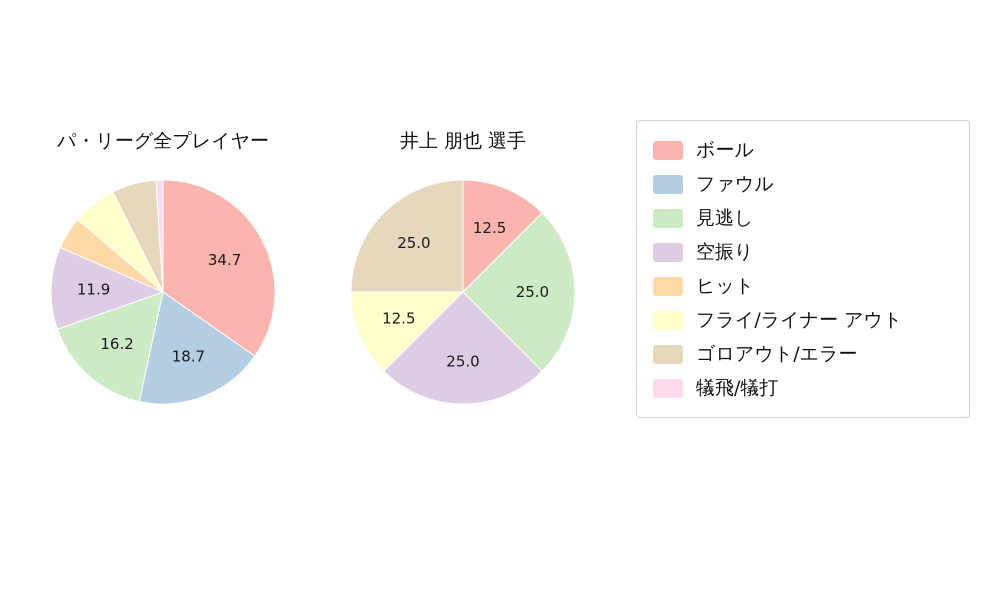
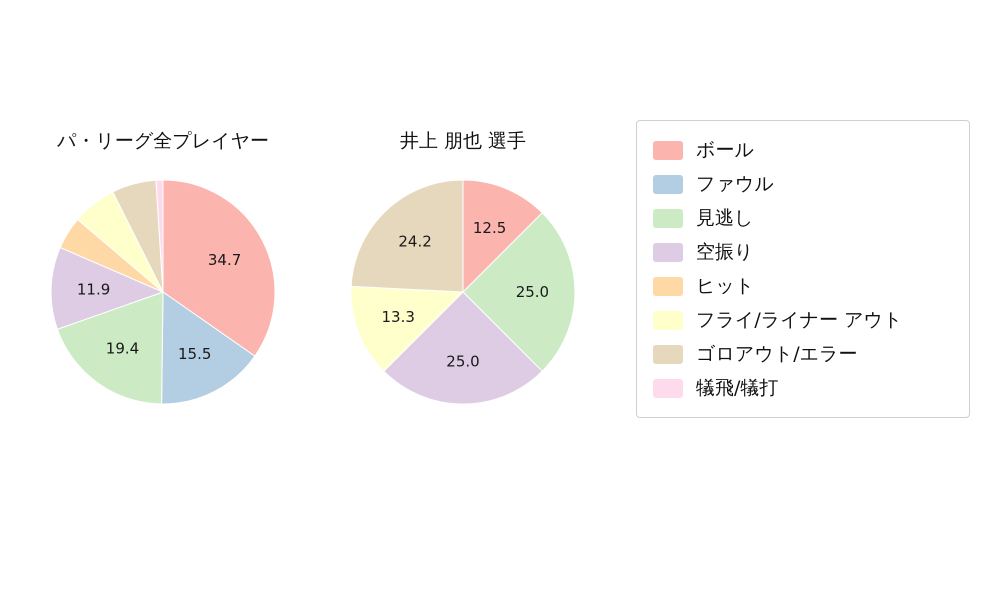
パ・リーグ全プレイヤー/ファウル: 18.7 -> 15.5
パ・リーグ全プレイヤー/見逃し: 16.2 -> 19.4
井上 朋也 選手/フライ/ライナー アウト: 12.5 -> 13.3
井上 朋也 選手/ゴロアウト/エラー: 25.0 -> 24.2
